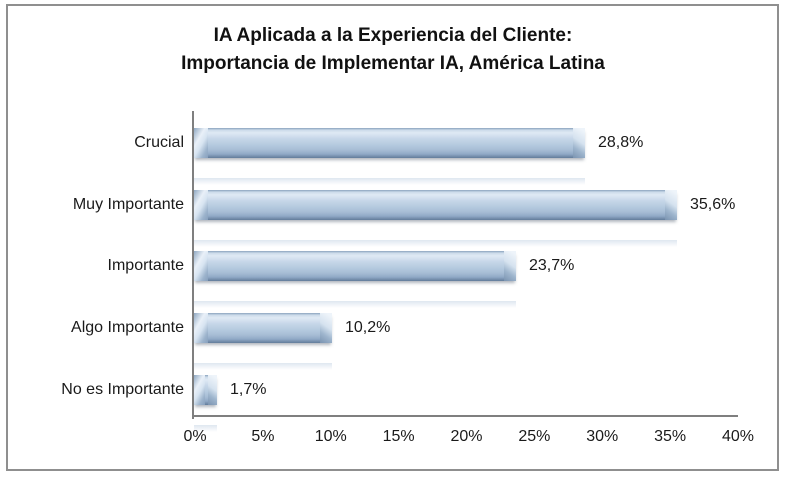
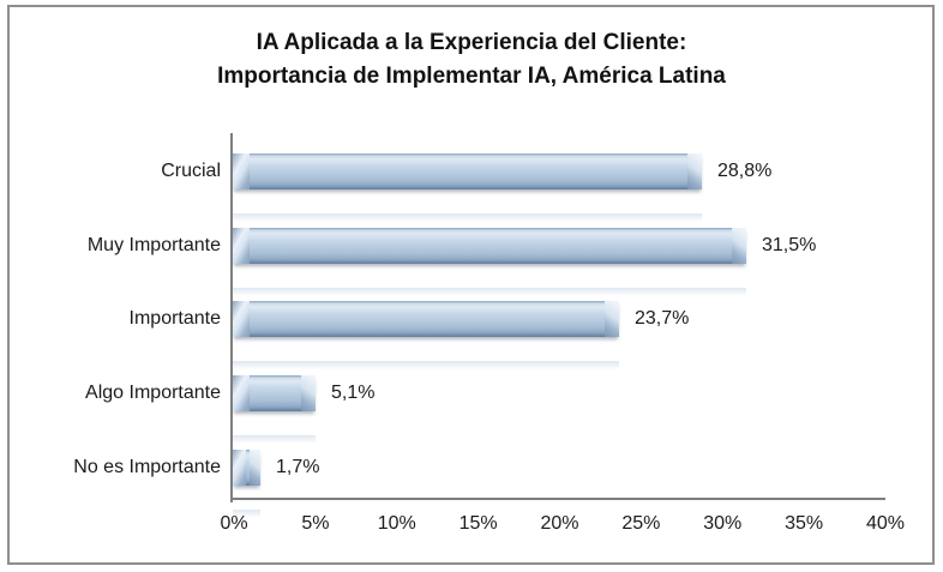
Muy Importante: 35,6% -> 31,5%
Algo Importante: 10,2% -> 5,1%
